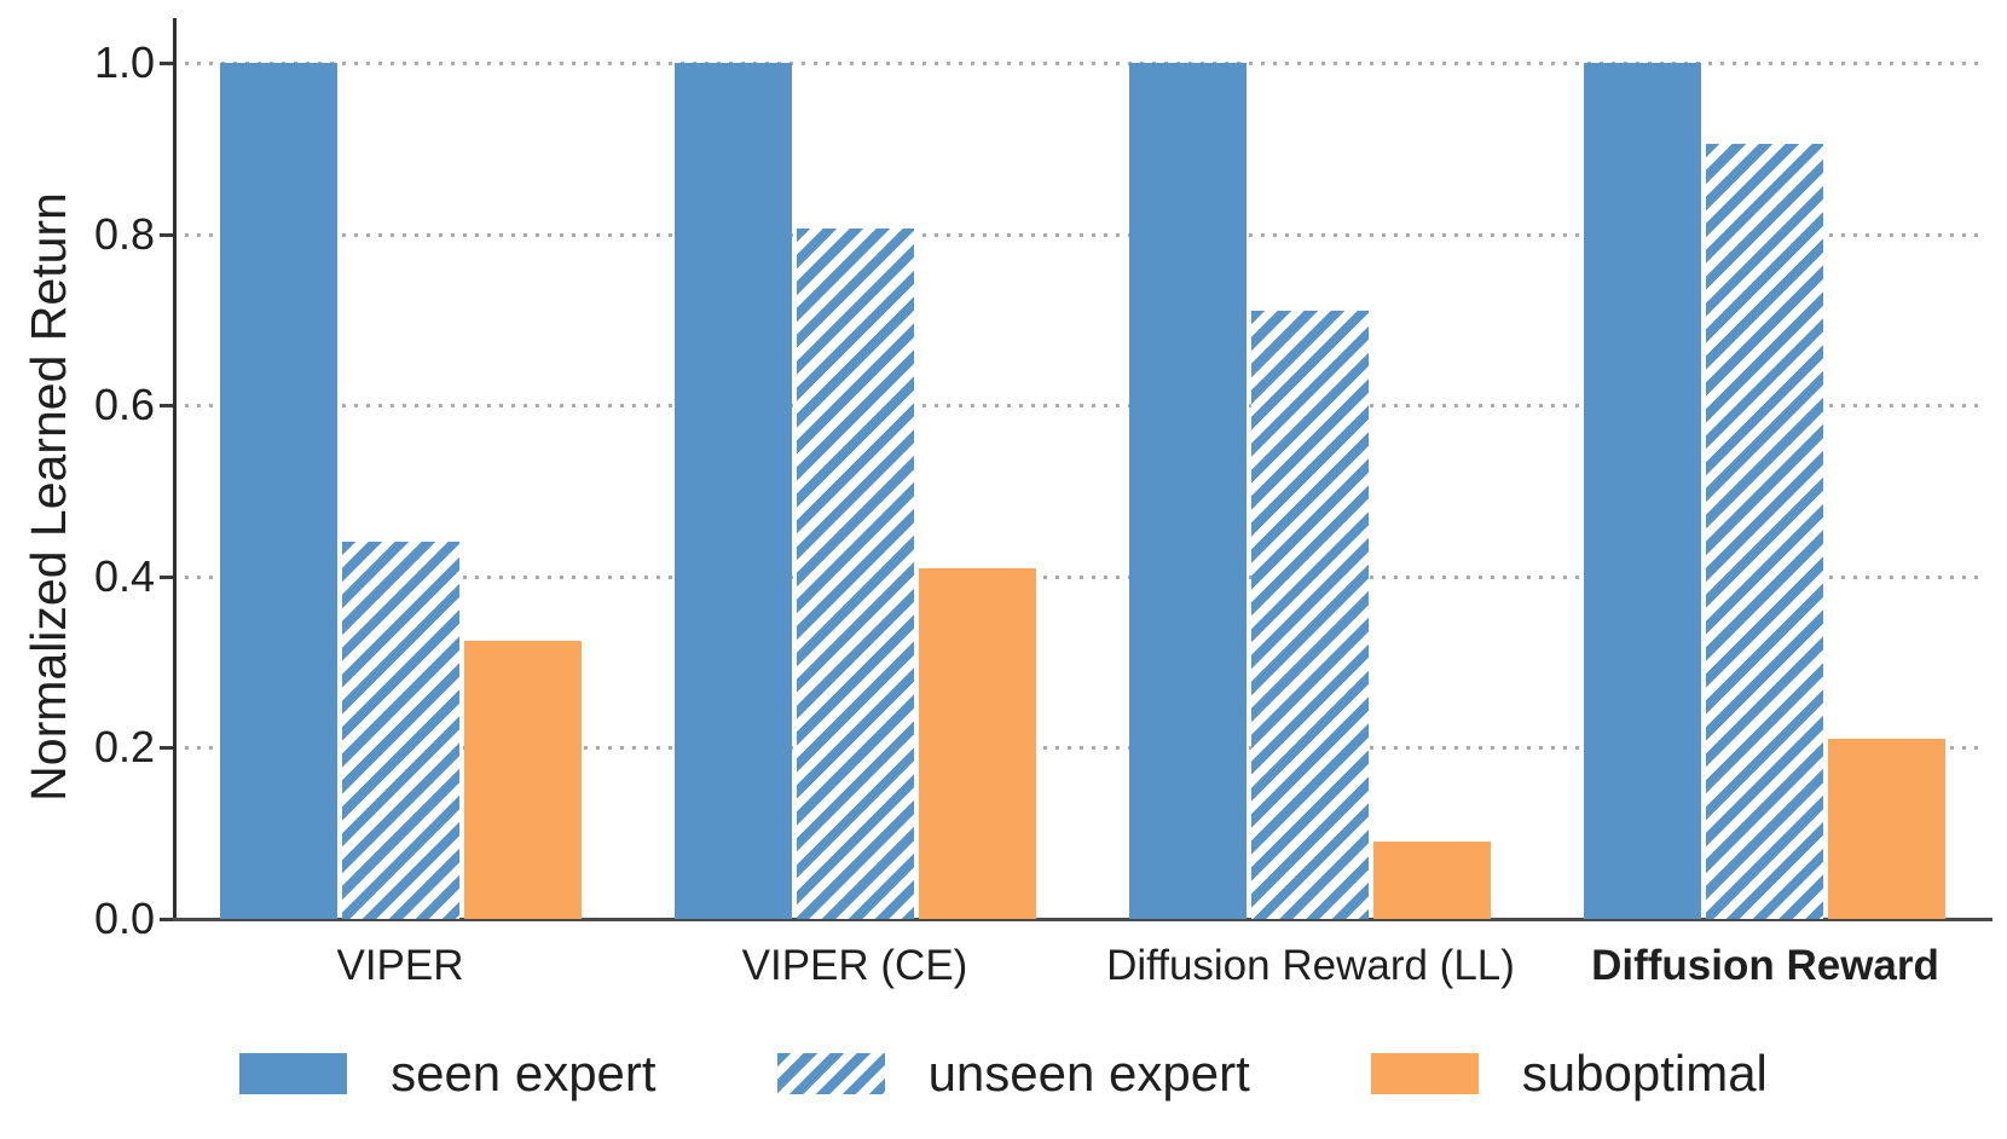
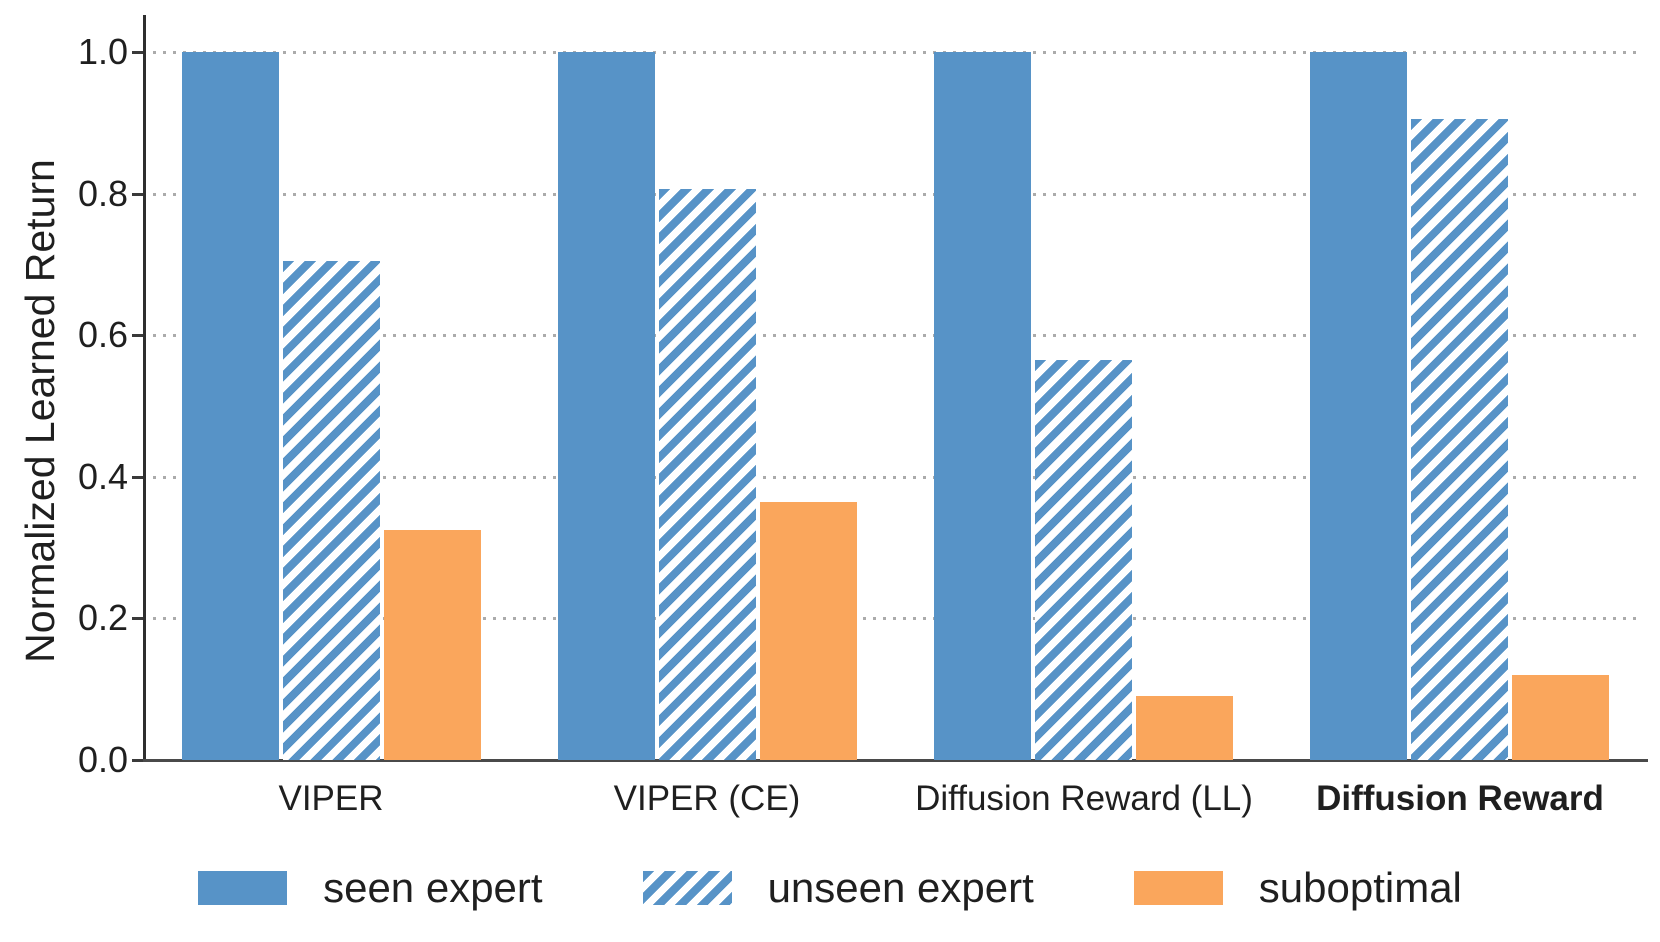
unseen expert/VIPER: 0.44 -> 0.70
suboptimal/VIPER (CE): 0.41 -> 0.36
unseen expert/Diffusion Reward (LL): 0.71 -> 0.56
suboptimal/Diffusion Reward: 0.21 -> 0.12
